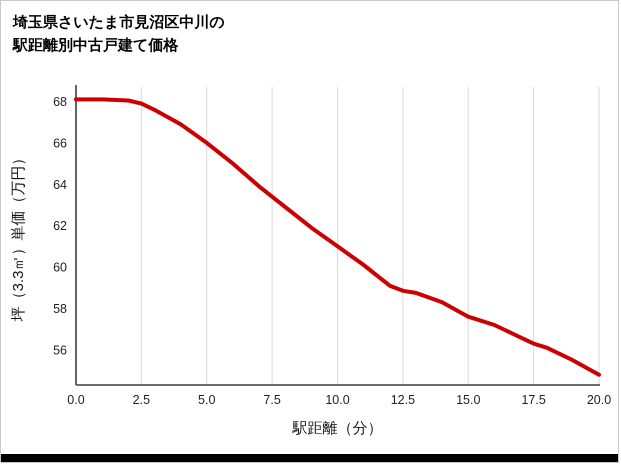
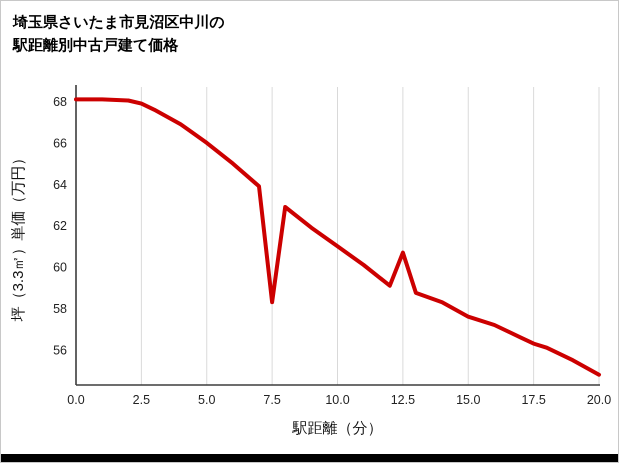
7.5: 63,4 -> 58,3
12.5: 58,9 -> 60,7
